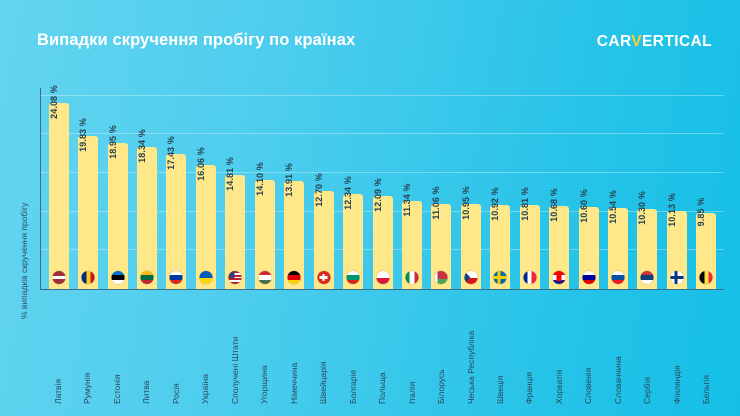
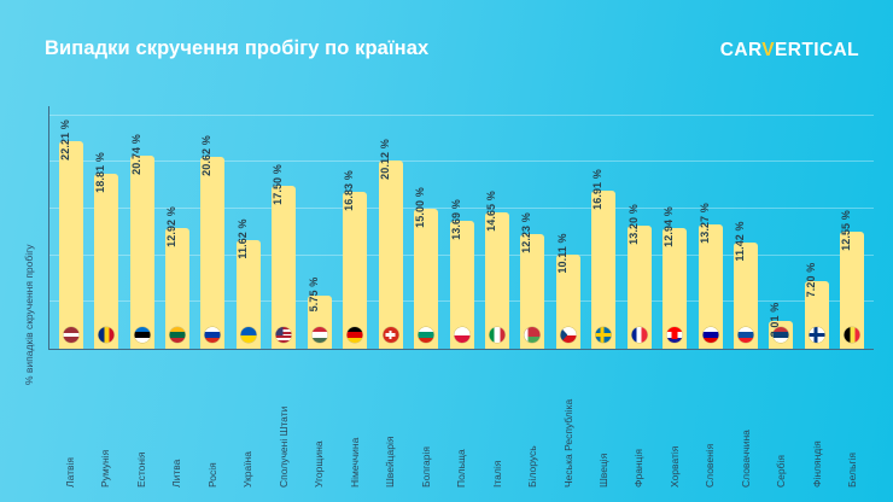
Латвія: 24.08 -> 22.21
Румунія: 19.83 -> 18.81
Естонія: 18.95 -> 20.74
Литва: 18.34 -> 12.92
Росія: 17.43 -> 20.62
Україна: 16.06 -> 11.62
Сполучені Штати: 14.81 -> 17.50
Угорщина: 14.10 -> 5.75
Німеччина: 13.91 -> 16.83
Швейцарія: 12.70 -> 20.12
Болгарія: 12.34 -> 15.00
Польща: 12.09 -> 13.69
Італія: 11.34 -> 14.65
Білорусь: 11.06 -> 12.23
Чеська Республіка: 10.95 -> 10.11
Швеція: 10.92 -> 16.91
Франція: 10.81 -> 13.20
Хорватія: 10.68 -> 12.94
Словенія: 10.60 -> 13.27
Словаччина: 10.54 -> 11.42
Сербія: 10.30 -> 3.01
Фінляндія: 10.13 -> 7.20
Бельгія: 9.85 -> 12.55
